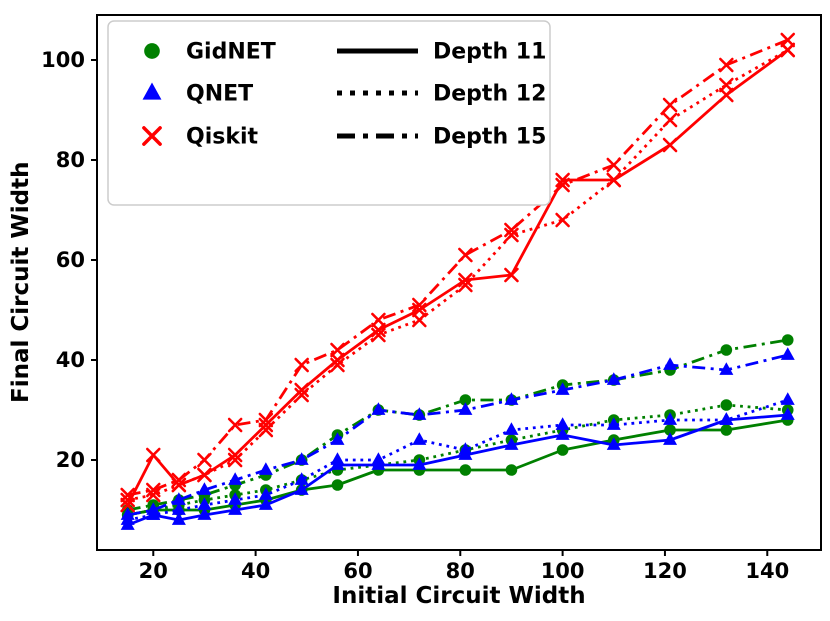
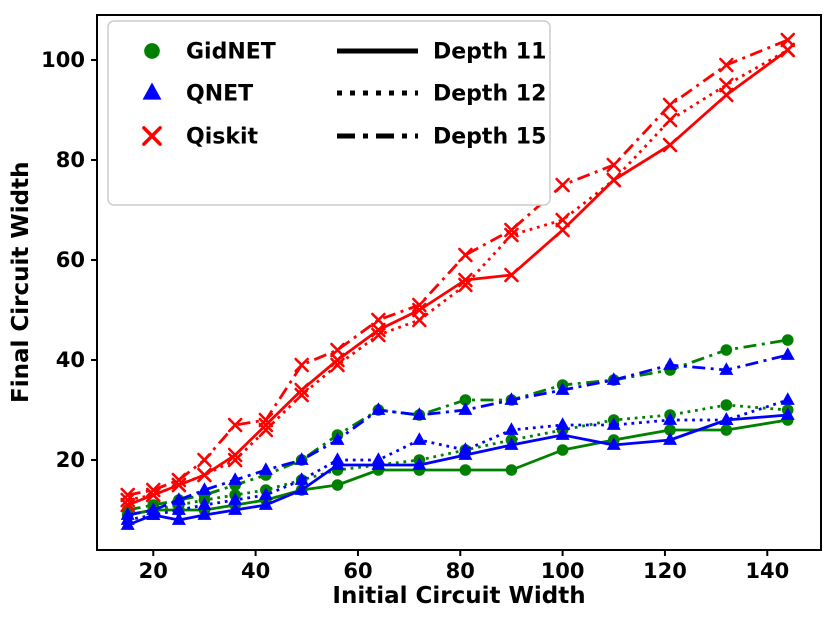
Qiskit Depth 11/20: 21 -> 13
Qiskit Depth 11/100: 76 -> 66
